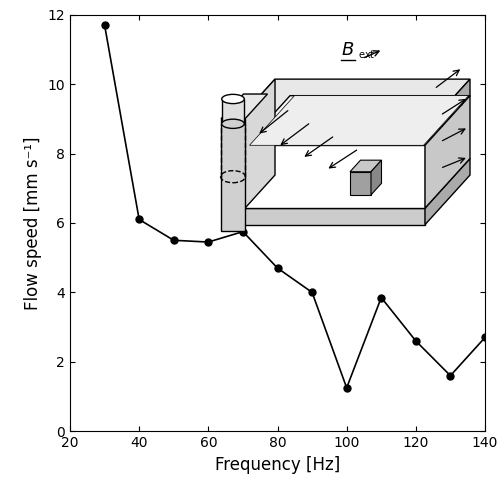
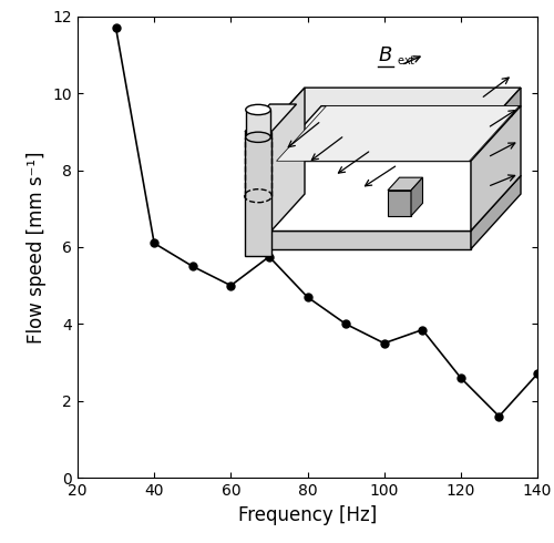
60: 5.45 -> 5.00
100: 1.25 -> 3.50
